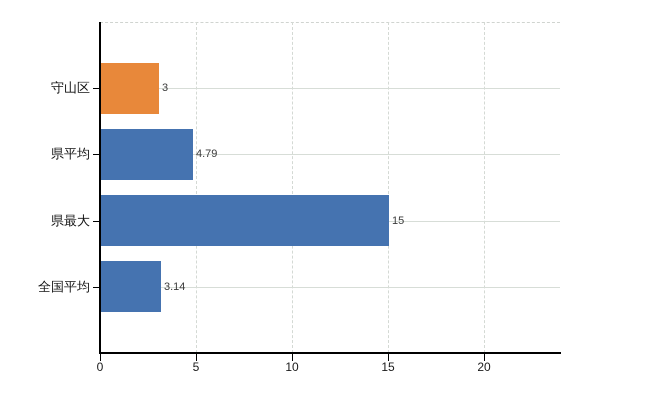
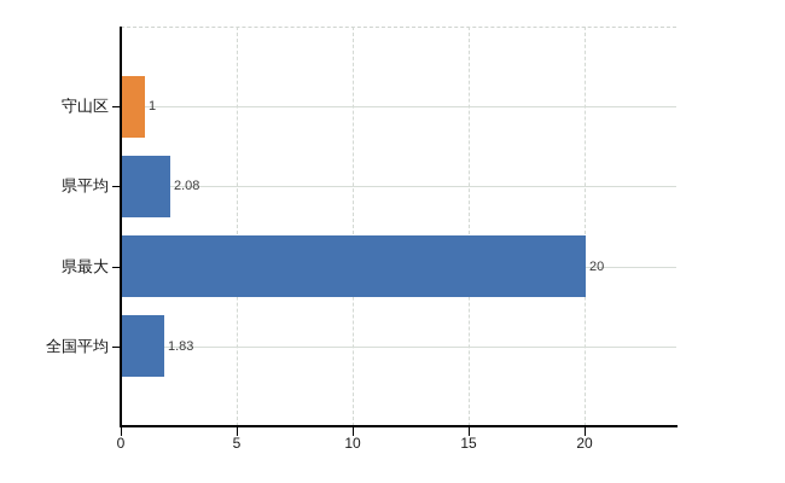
守山区: 3 -> 1
県平均: 4.79 -> 2.08
県最大: 15 -> 20
全国平均: 3.14 -> 1.83
